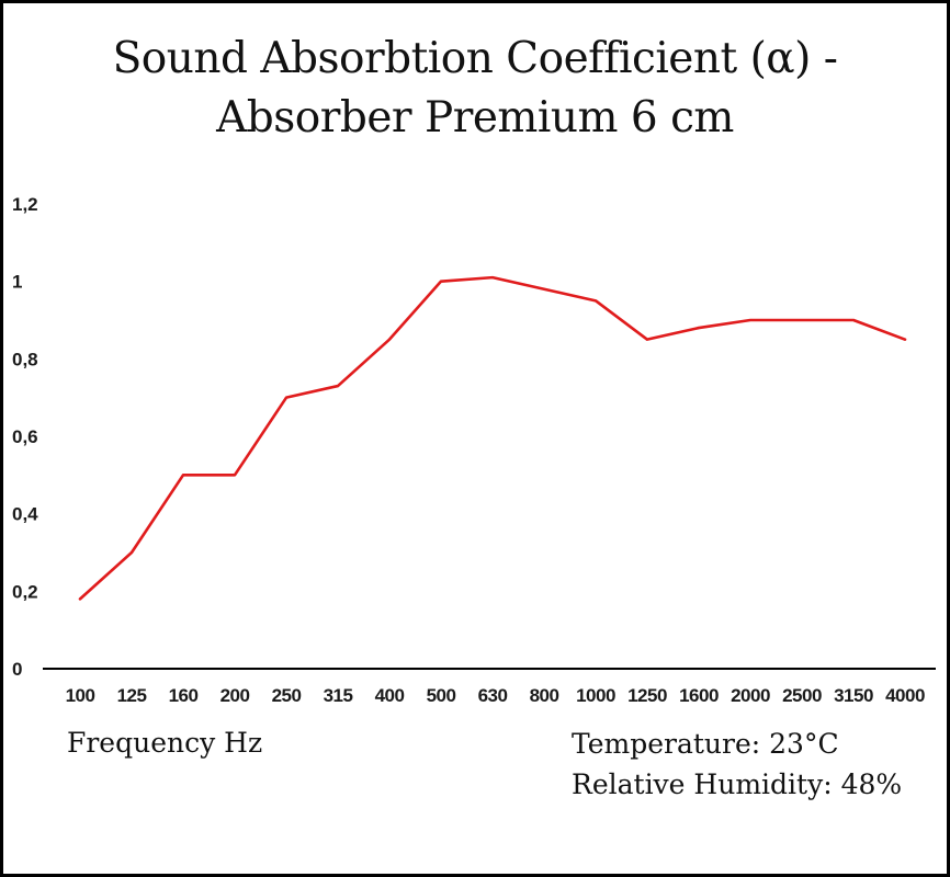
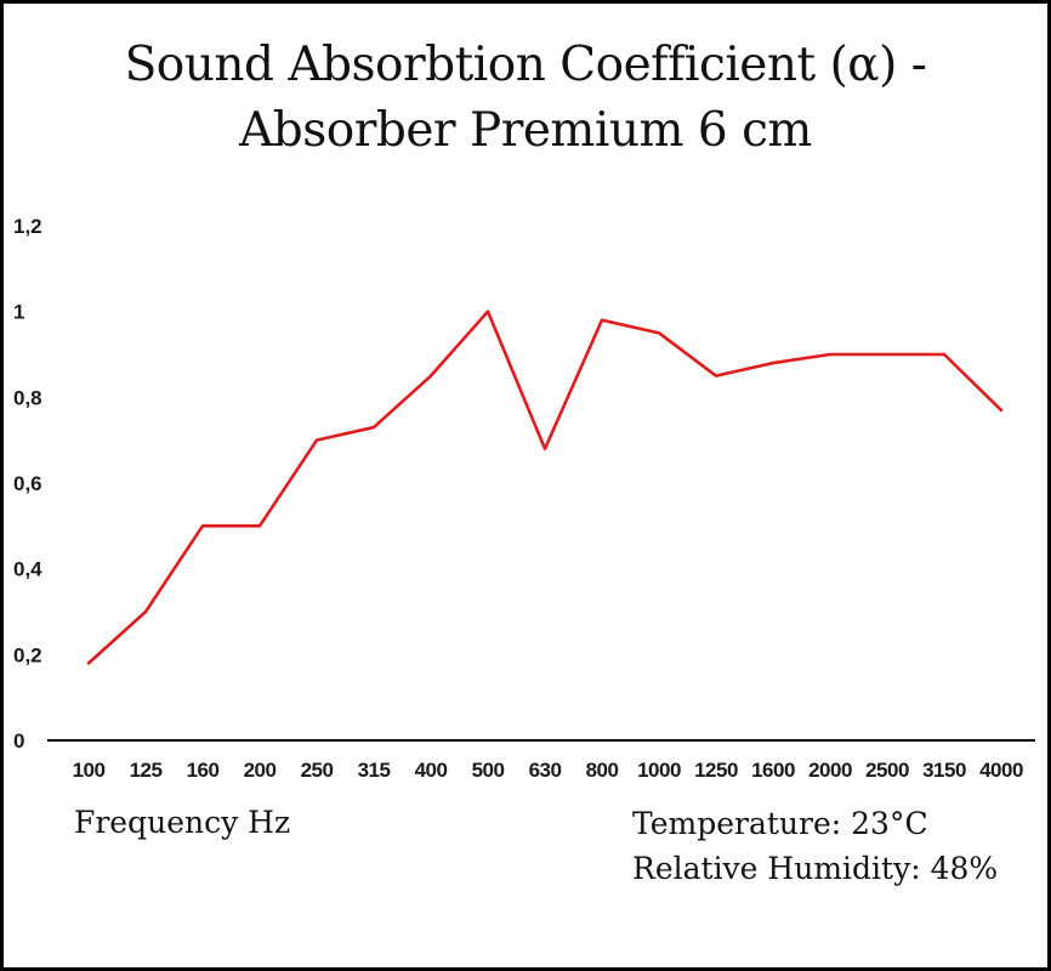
630: 1,01 -> 0,68
4000: 0,85 -> 0,77
